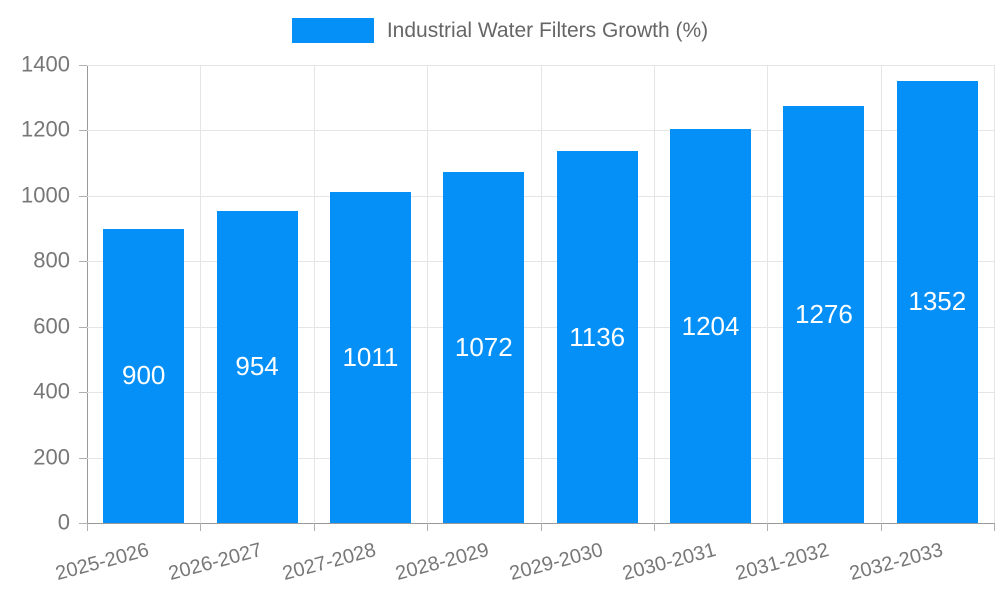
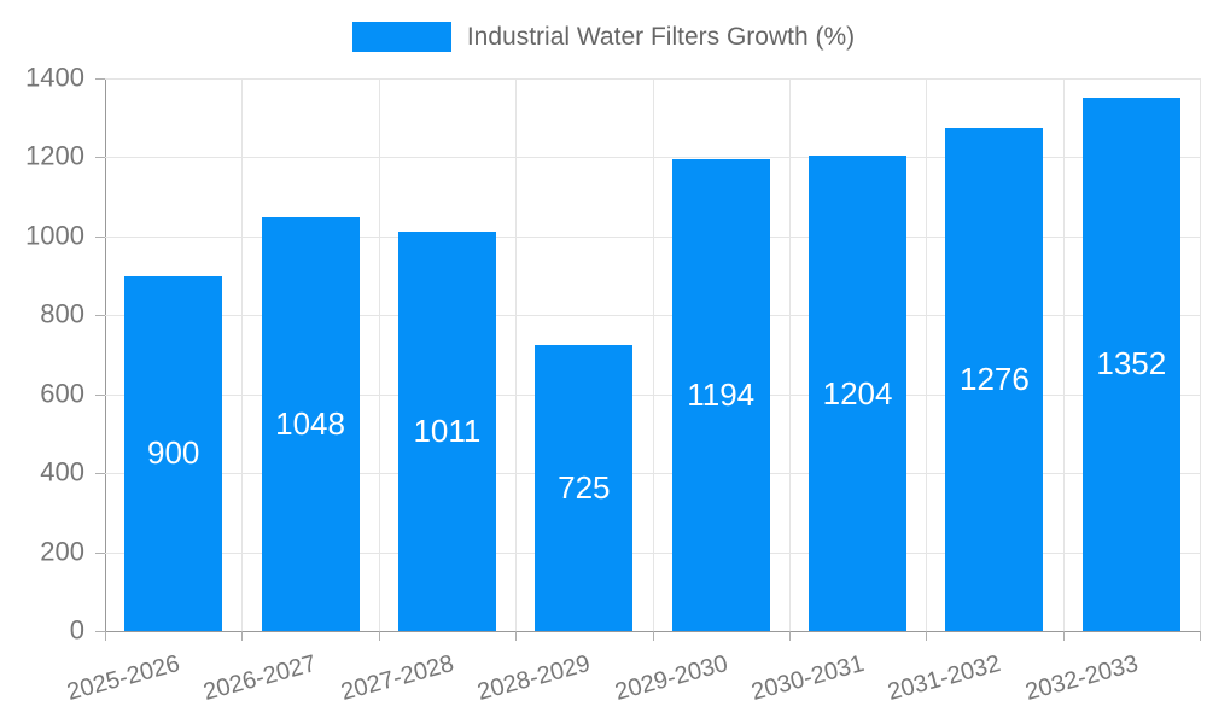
2026-2027: 954 -> 1048
2028-2029: 1072 -> 725
2029-2030: 1136 -> 1194
